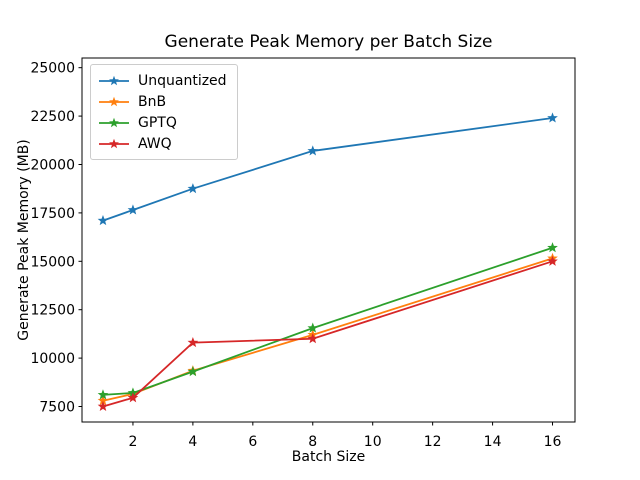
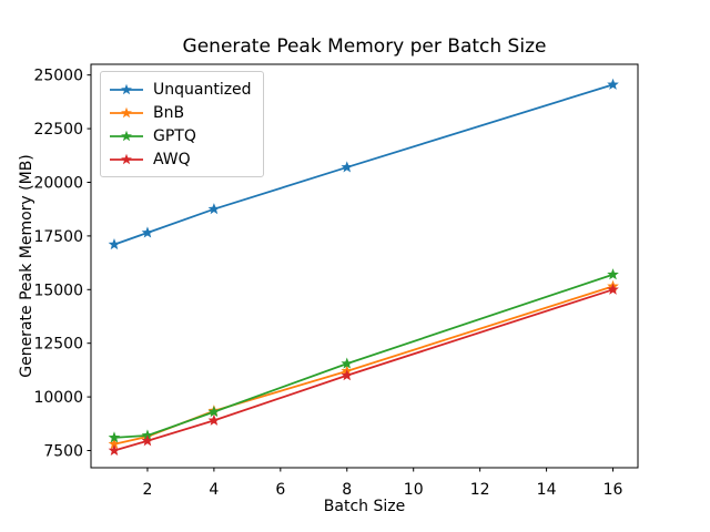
AWQ/4: 10800 -> 8900
Unquantized/16: 22400 -> 24600
